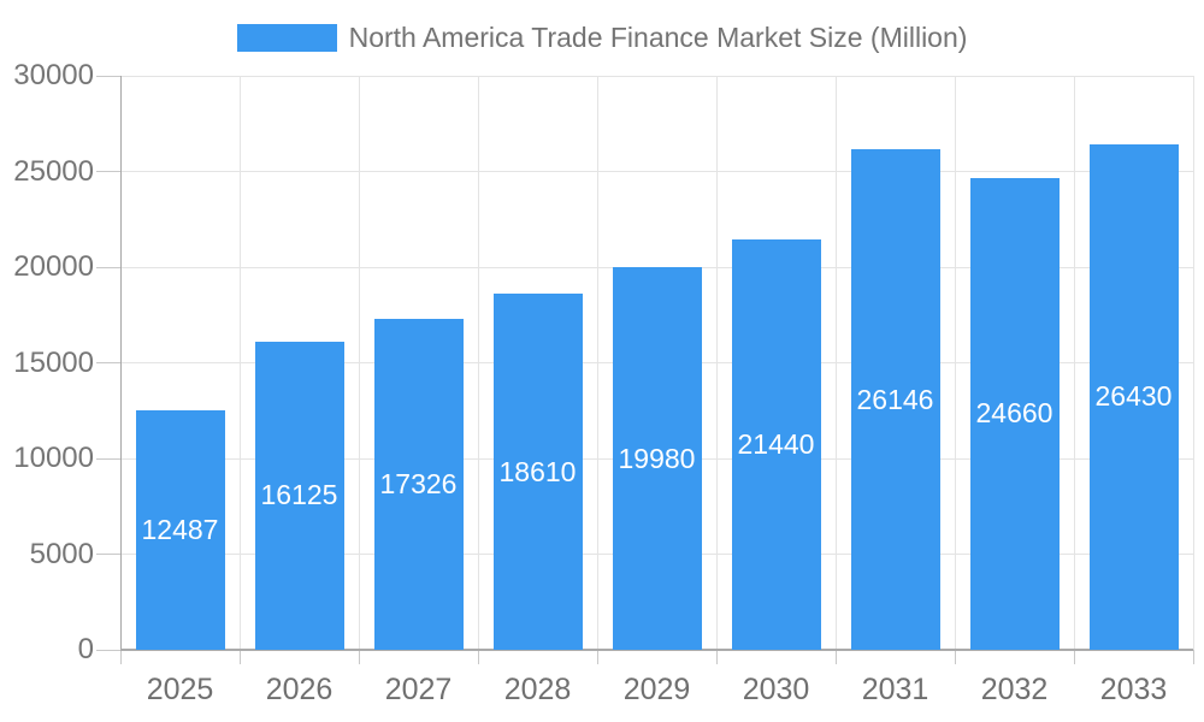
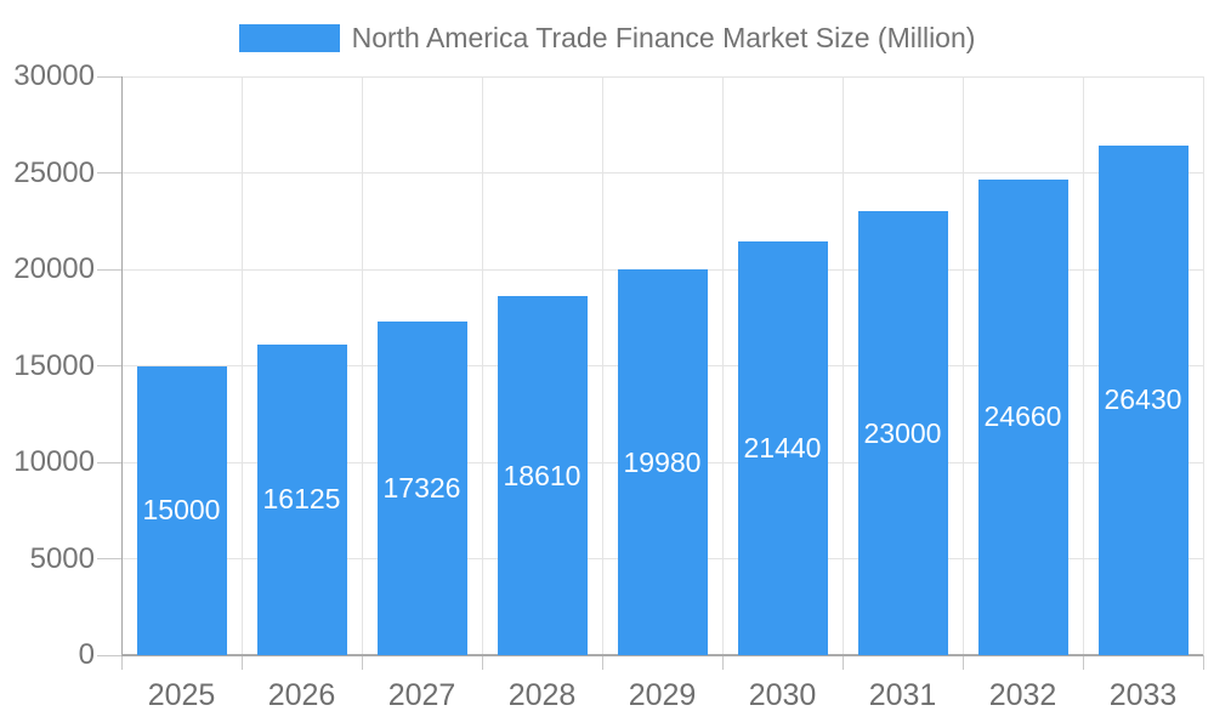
2025: 12487 -> 15000
2031: 26146 -> 23000
